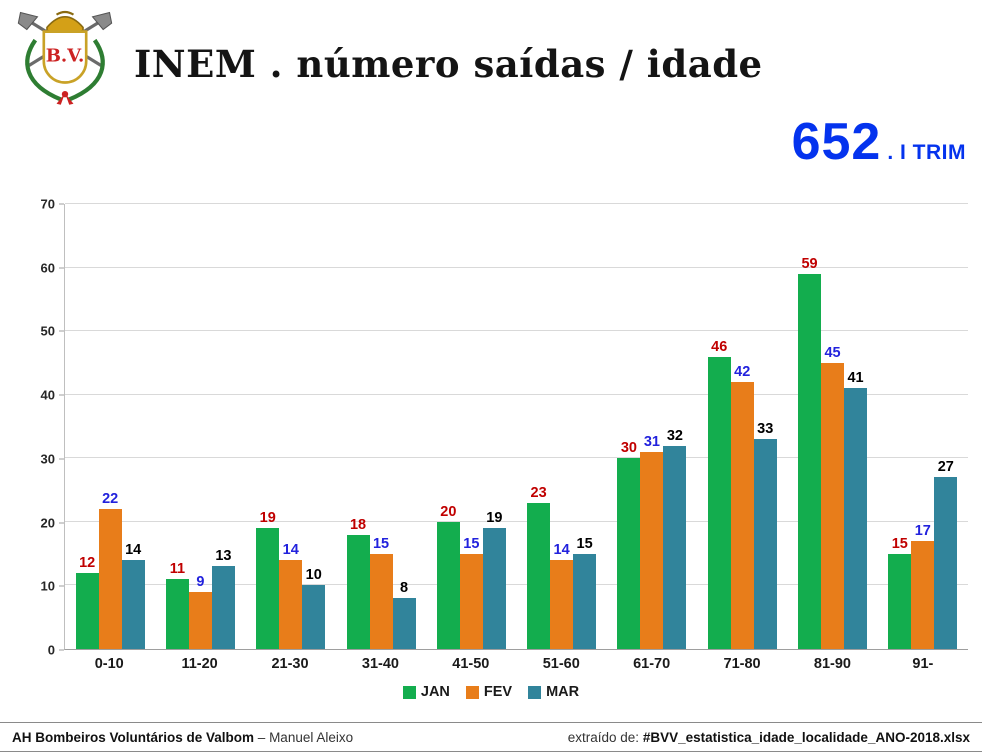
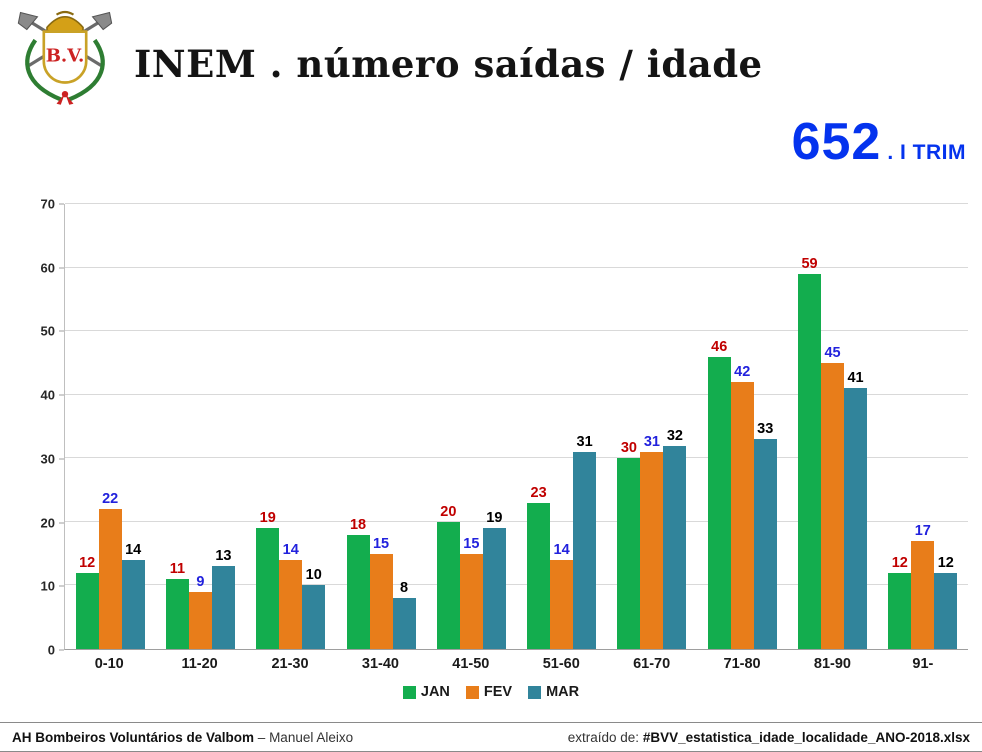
MAR/51-60: 15 -> 31
JAN/91-: 15 -> 12
MAR/91-: 27 -> 12
